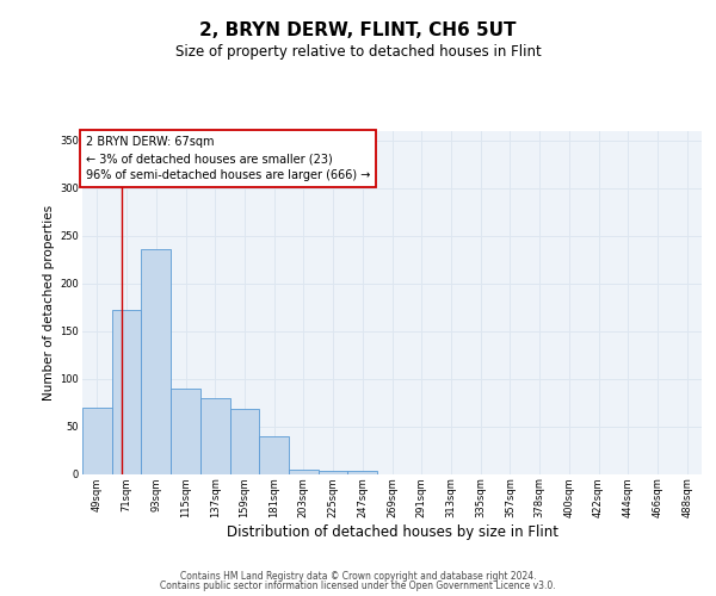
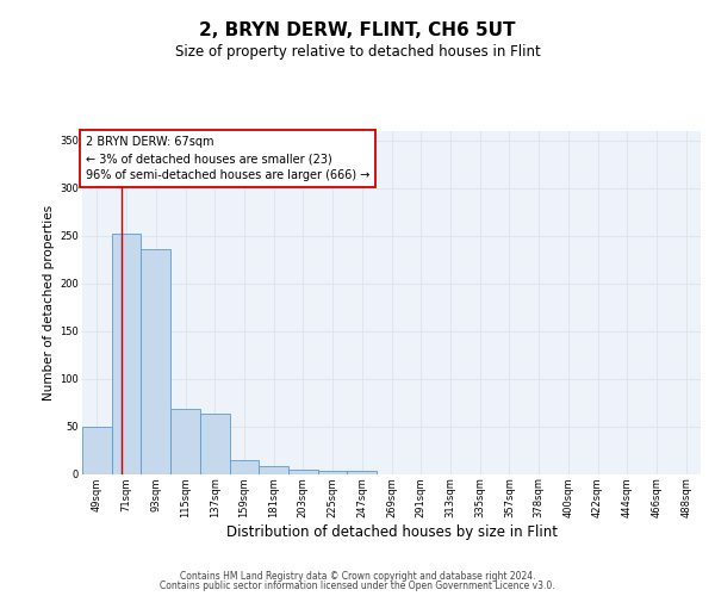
49sqm: 70 -> 49
71sqm: 172 -> 252
115sqm: 90 -> 68
137sqm: 80 -> 63
159sqm: 68 -> 15
181sqm: 40 -> 8
